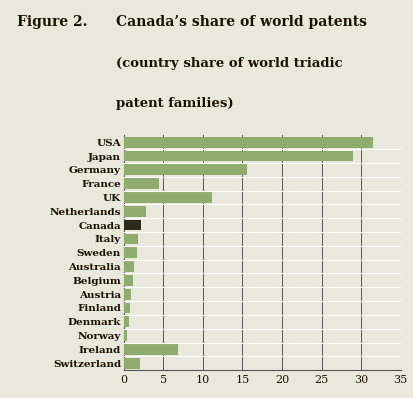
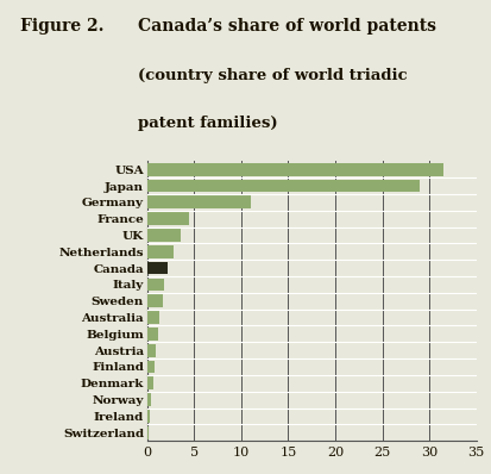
Germany: 15.6 -> 11.0
UK: 11.2 -> 3.5
Ireland: 6.8 -> 0.3
Switzerland: 2.0 -> 0.2
